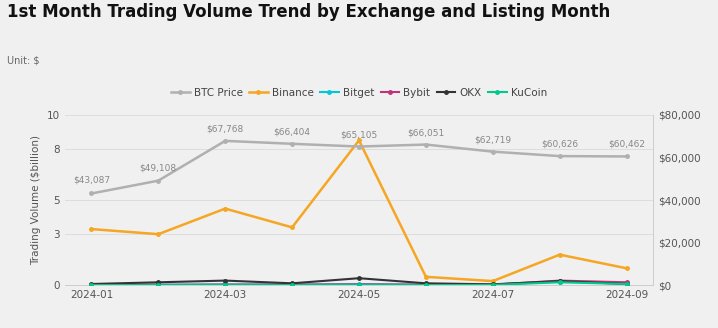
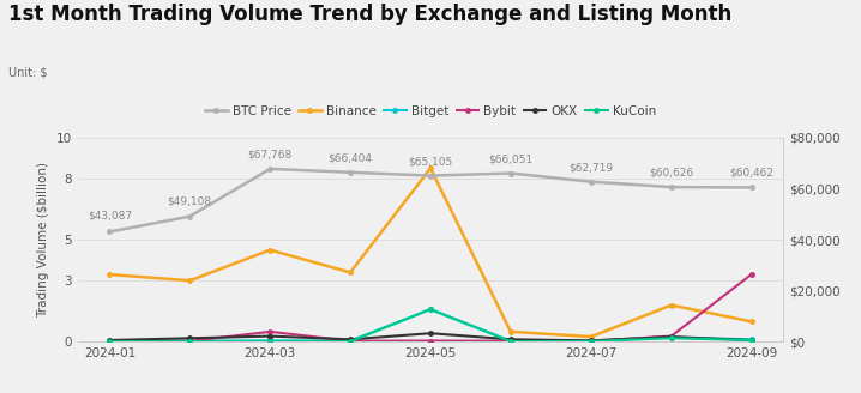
Bybit/2024-03: 0.0 -> 0.5
Bitget/2024-05: 0.1 -> 1.6
KuCoin/2024-05: 0.0 -> 1.6
Bybit/2024-09: 0.2 -> 3.3
